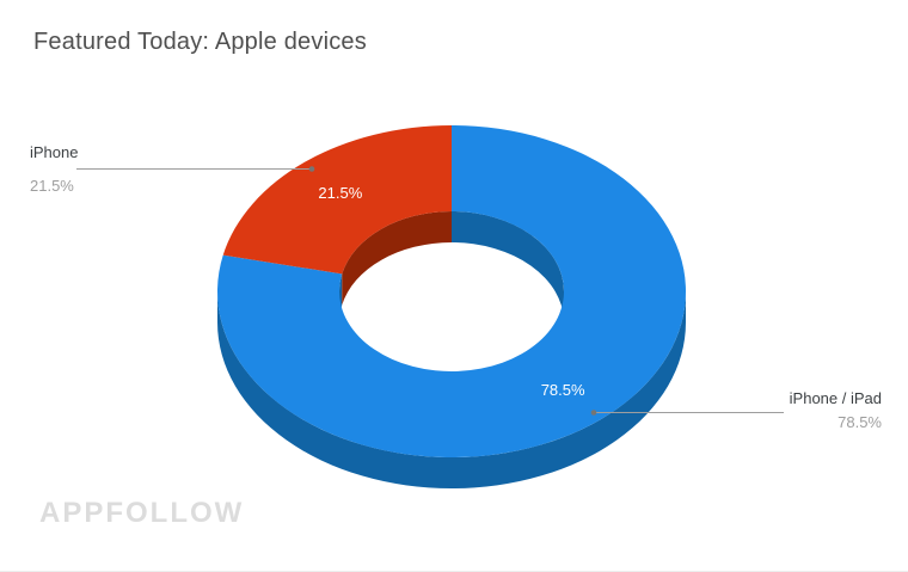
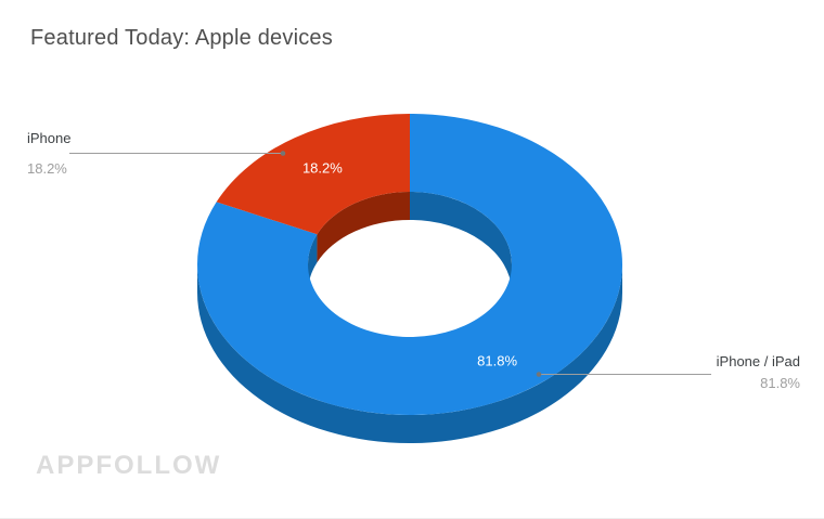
iPhone / iPad: 78.5% -> 81.8%
iPhone: 21.5% -> 18.2%
